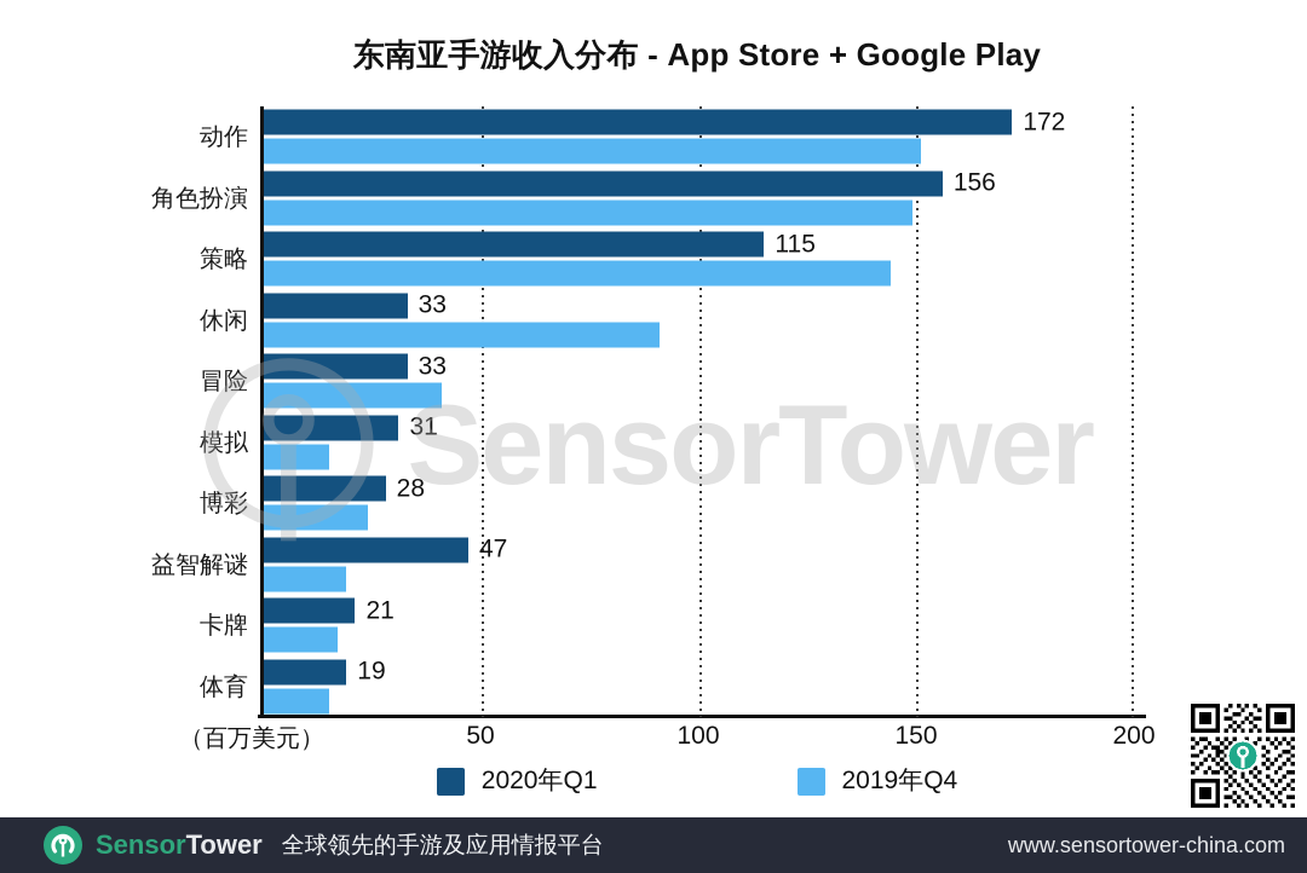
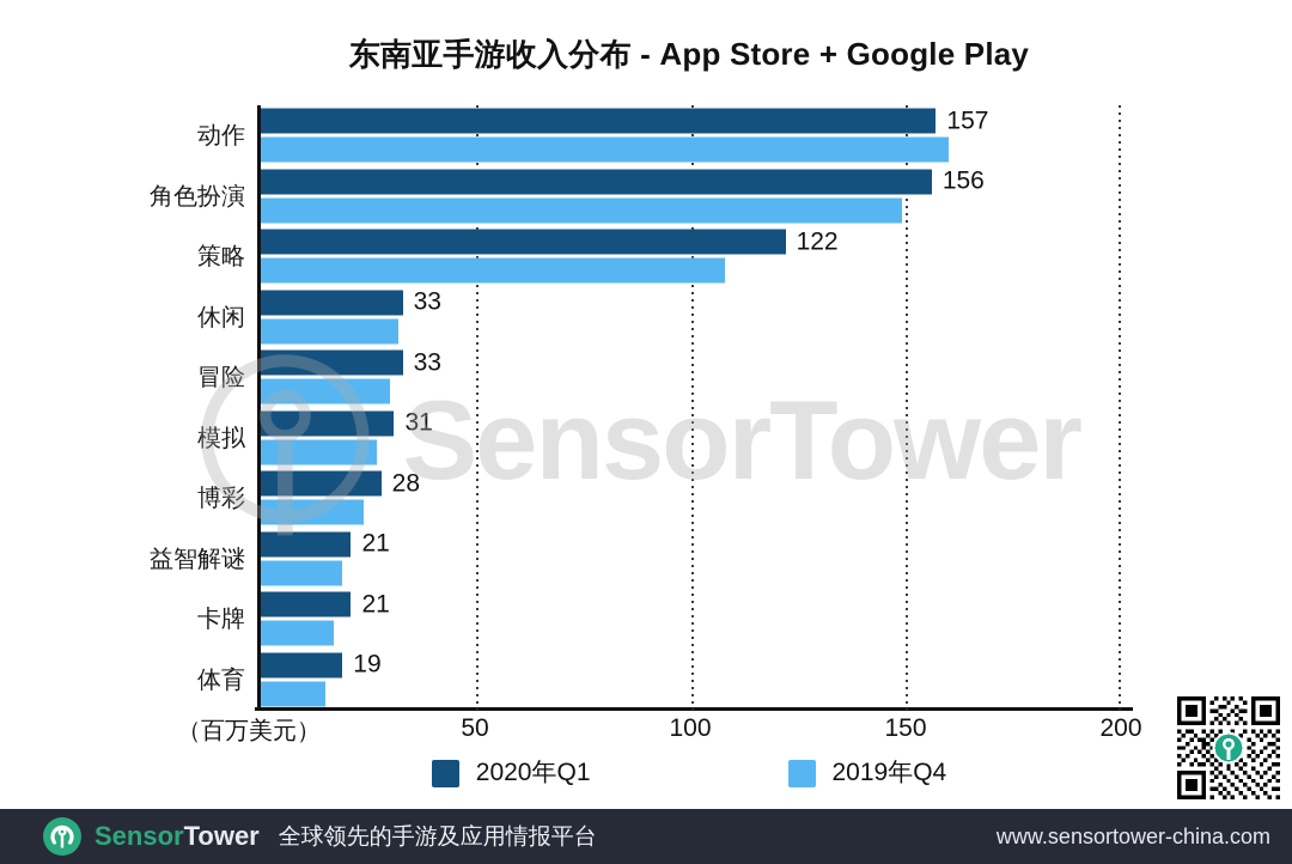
2020年Q1/动作: 172 -> 157
2019年Q4/动作: 151 -> 160
2020年Q1/策略: 115 -> 122
2019年Q4/策略: 144 -> 108
2019年Q4/休闲: 91 -> 32
2019年Q4/冒险: 41 -> 30
2019年Q4/模拟: 15 -> 27
2020年Q1/益智解谜: 47 -> 21
